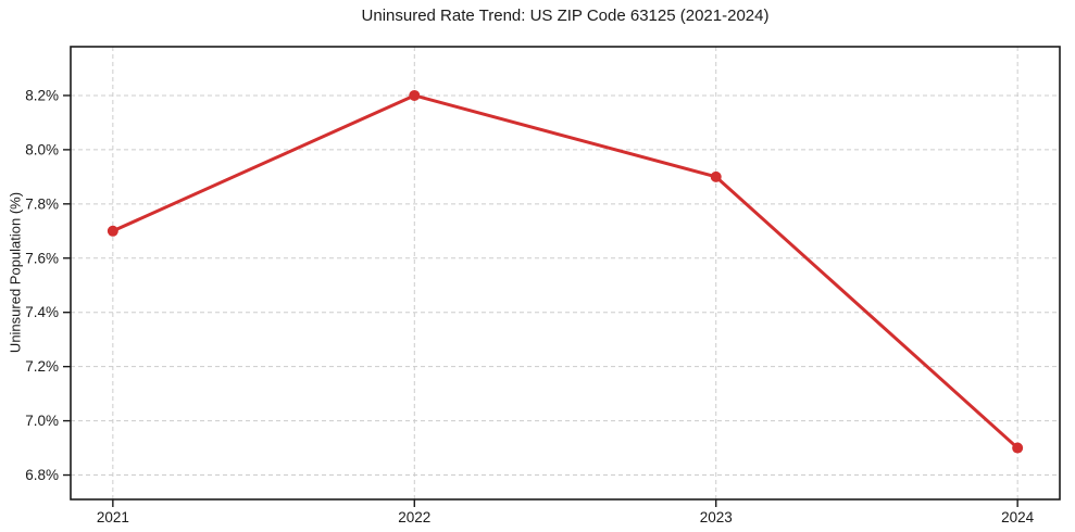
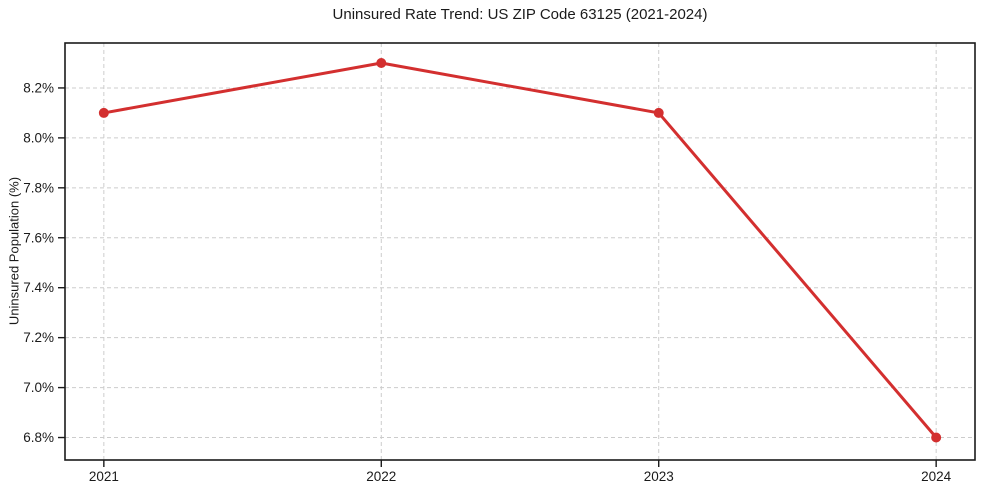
2021: 7.7% -> 8.1%
2022: 8.2% -> 8.3%
2023: 7.9% -> 8.1%
2024: 6.9% -> 6.8%
